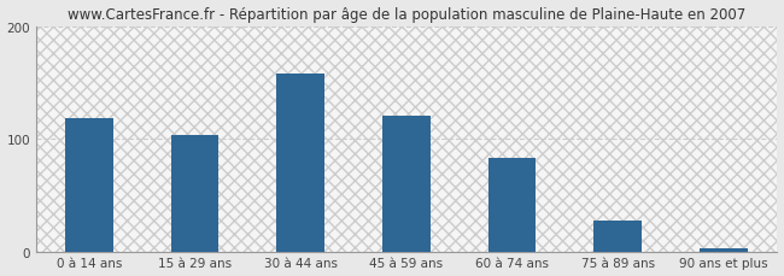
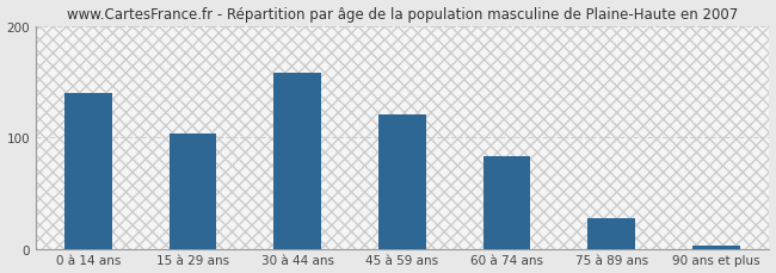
0 à 14 ans: 118 -> 140
